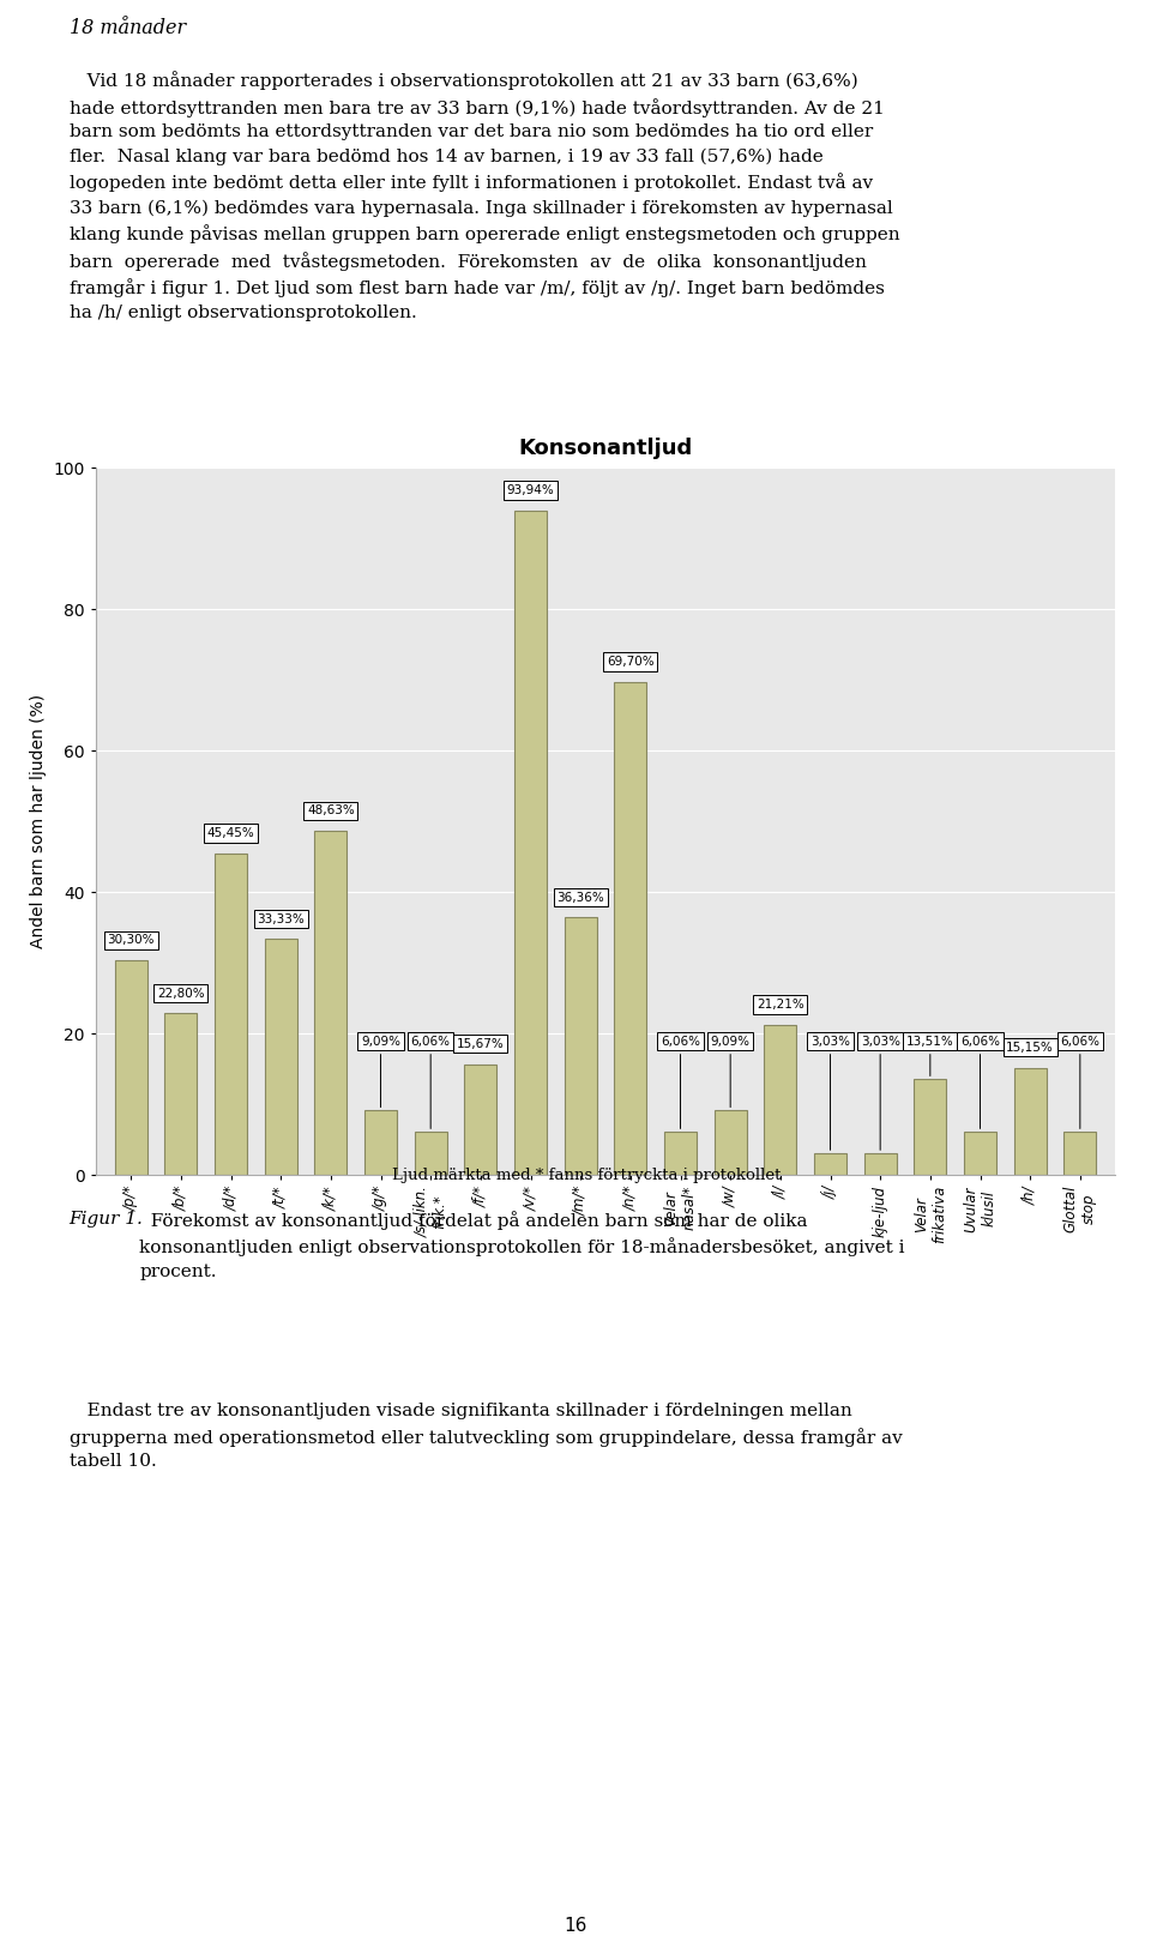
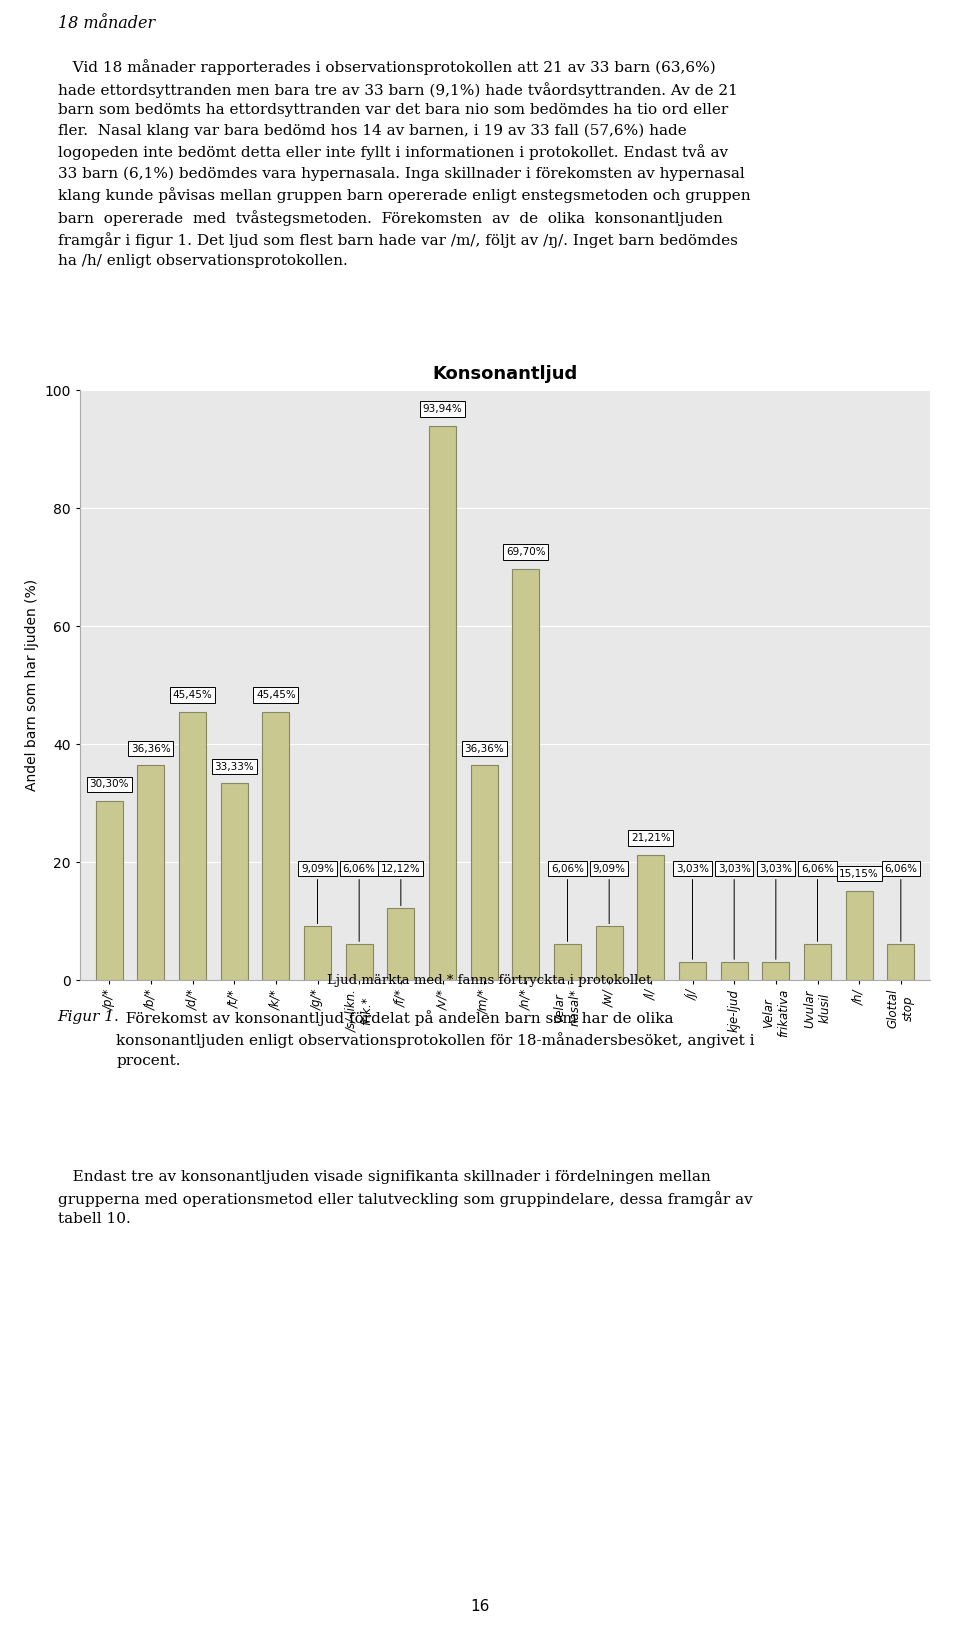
/b/*: 22,80% -> 36,36%
/k/*: 48,63% -> 45,45%
/f/*: 15,67% -> 12,12%
Velar frikativa: 13,51% -> 3,03%
